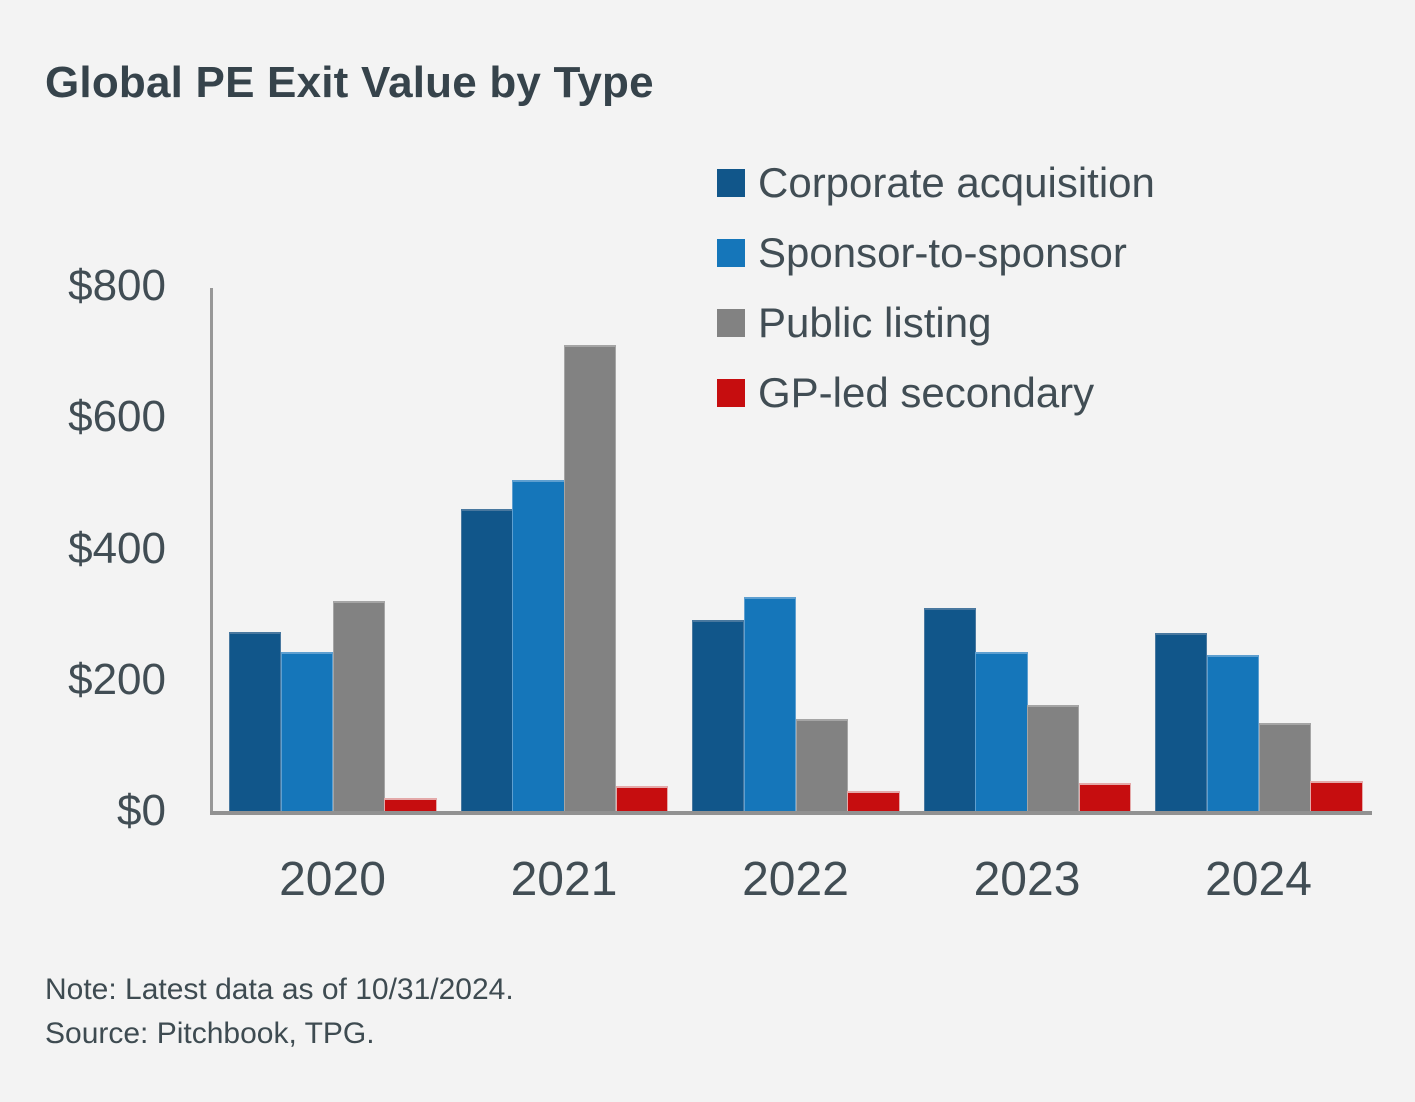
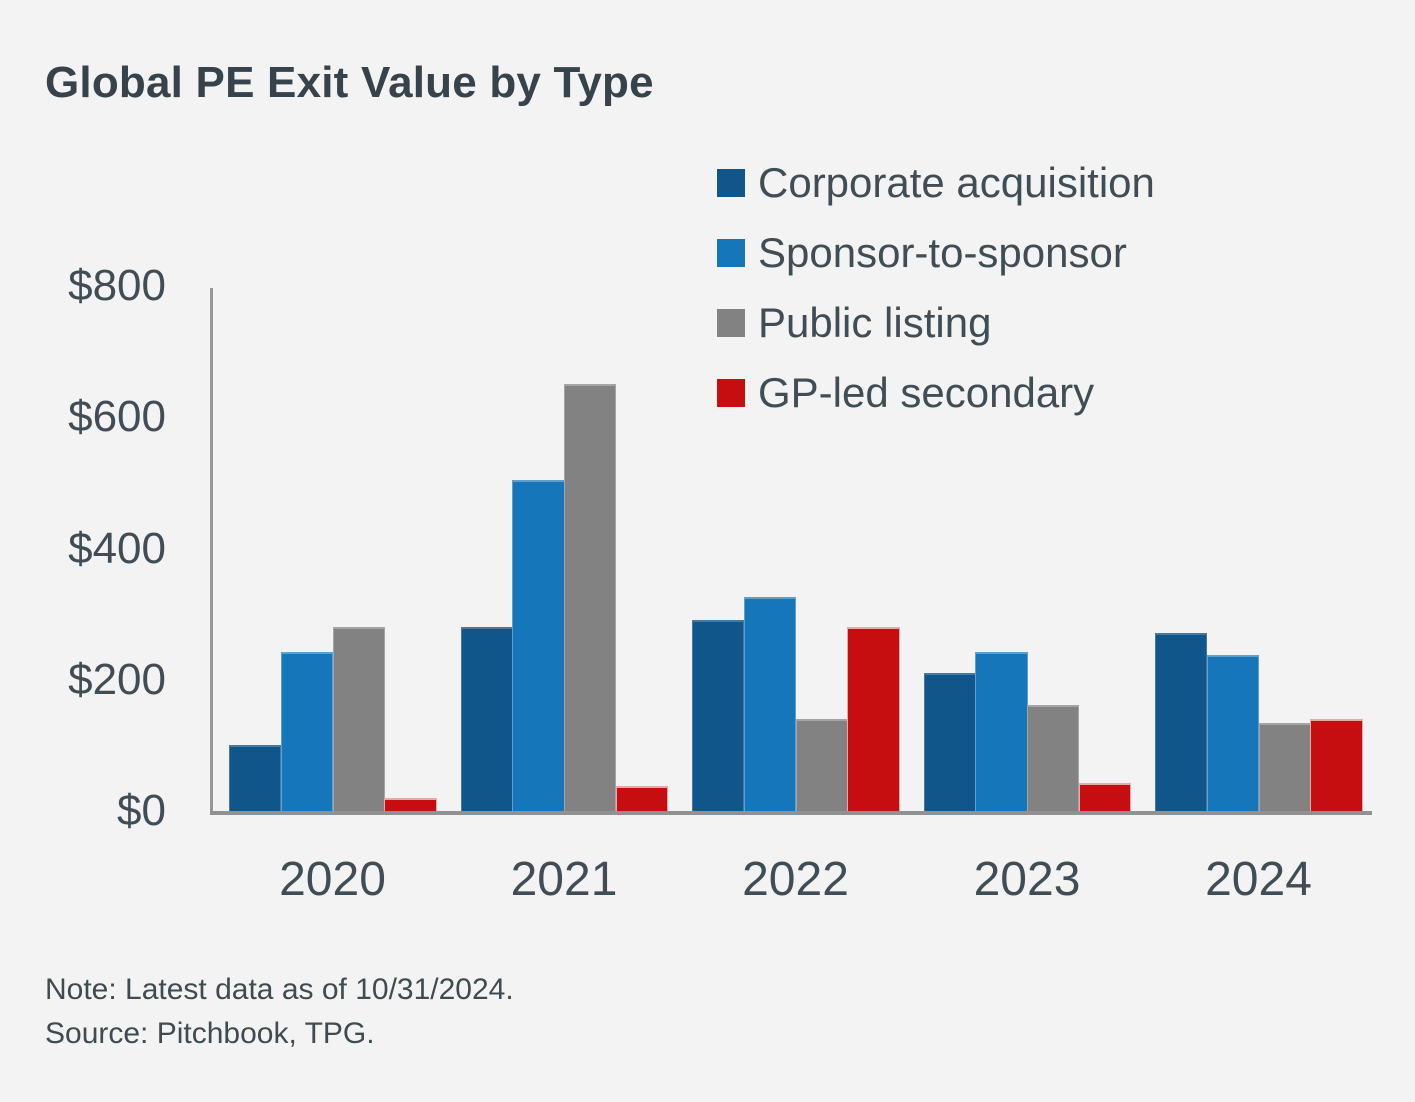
Corporate acquisition/2020: $270 -> $100
Public listing/2020: $320 -> $280
Corporate acquisition/2021: $460 -> $280
Public listing/2021: $710 -> $650
GP-led secondary/2022: $30 -> $280
Corporate acquisition/2023: $310 -> $210
GP-led secondary/2024: $40 -> $140
